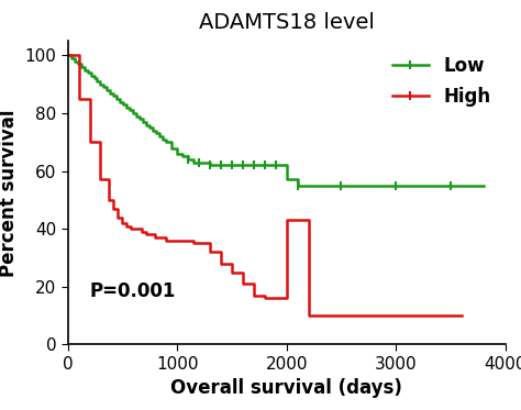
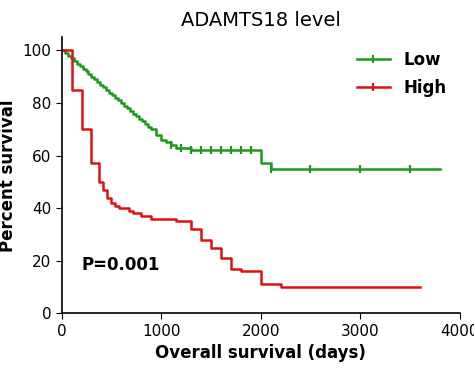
High/2000: 43 -> 11
